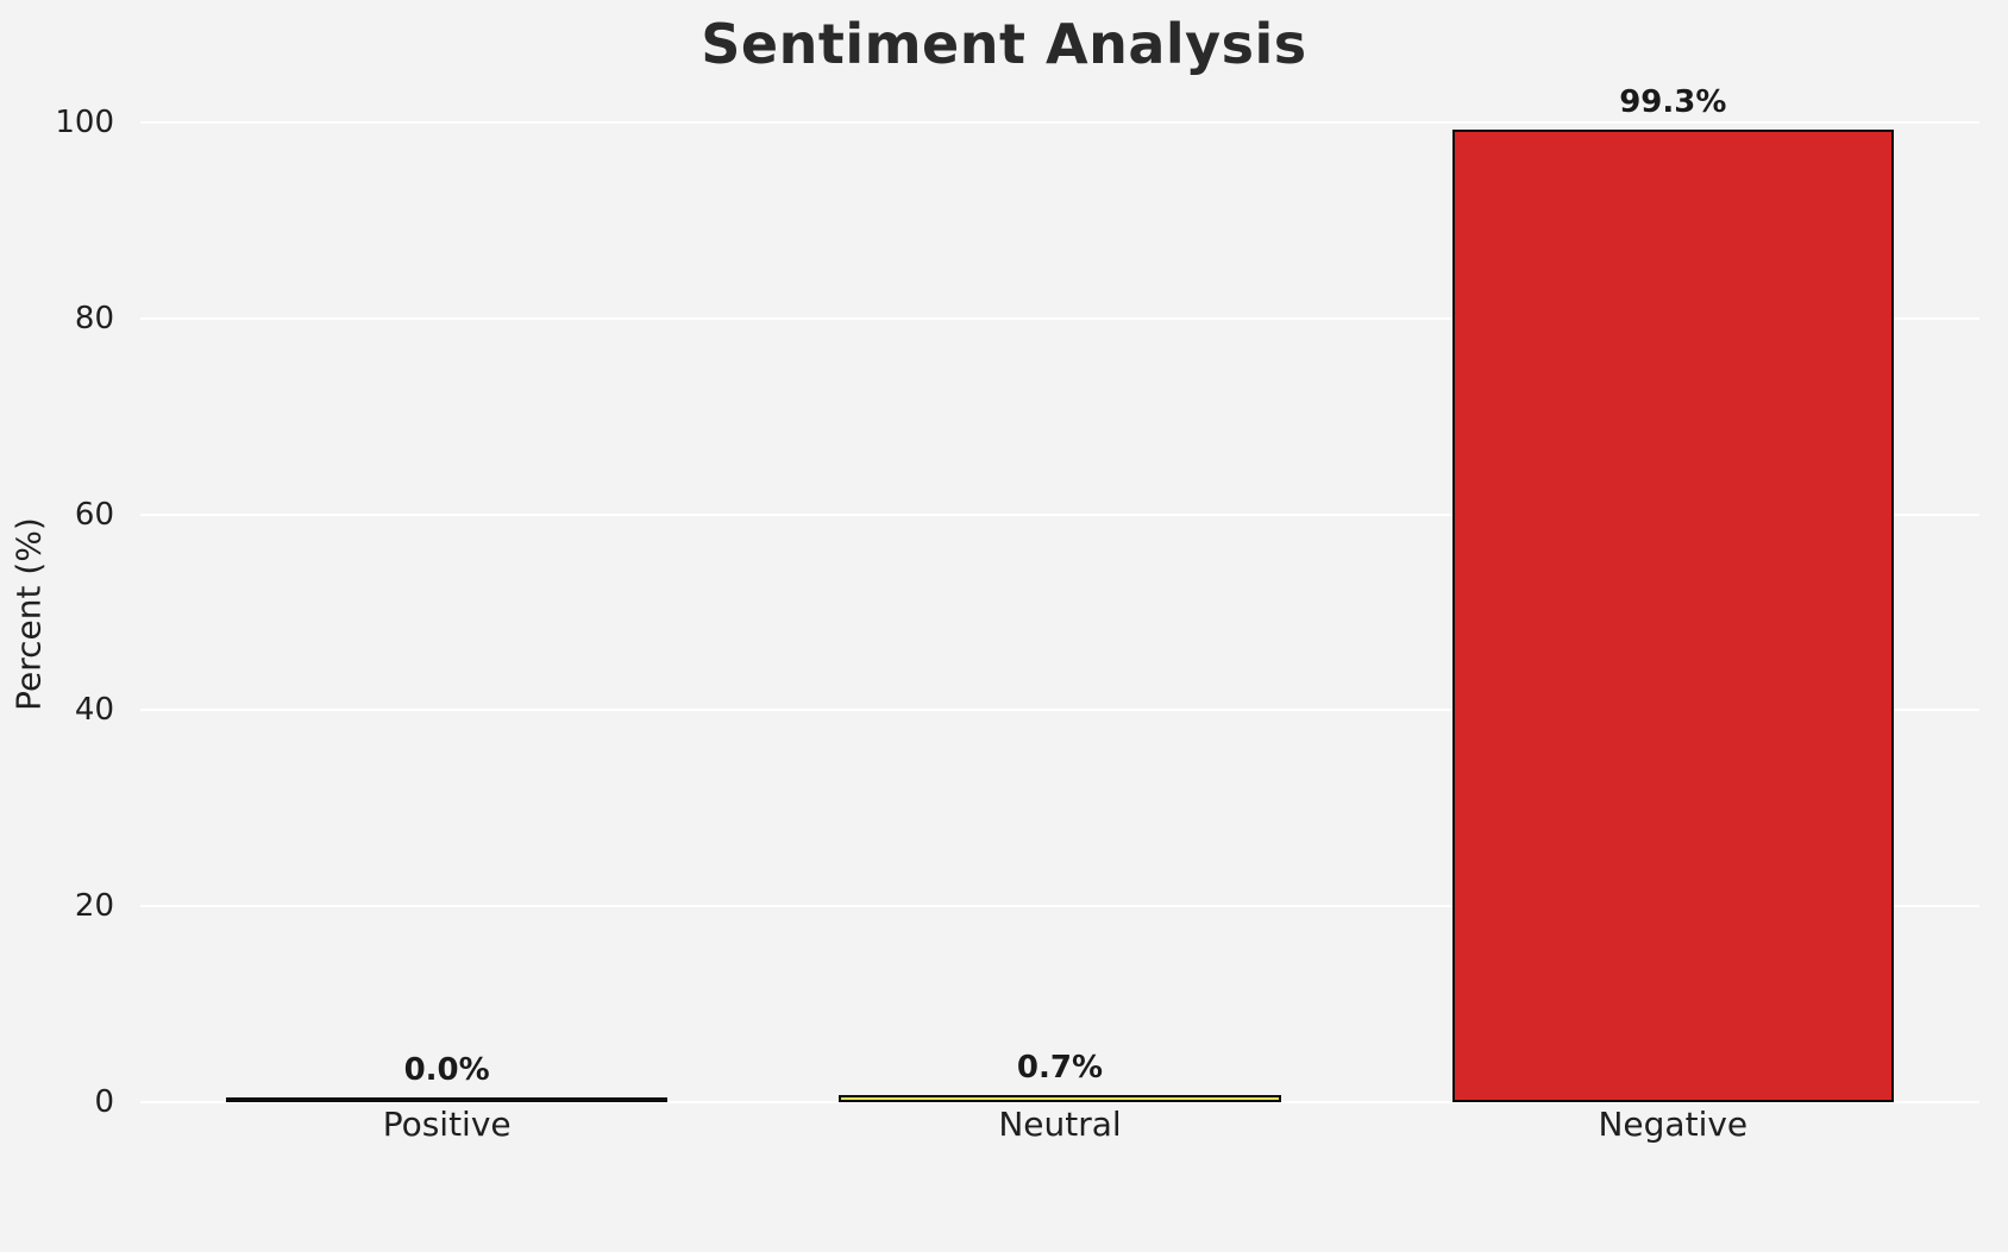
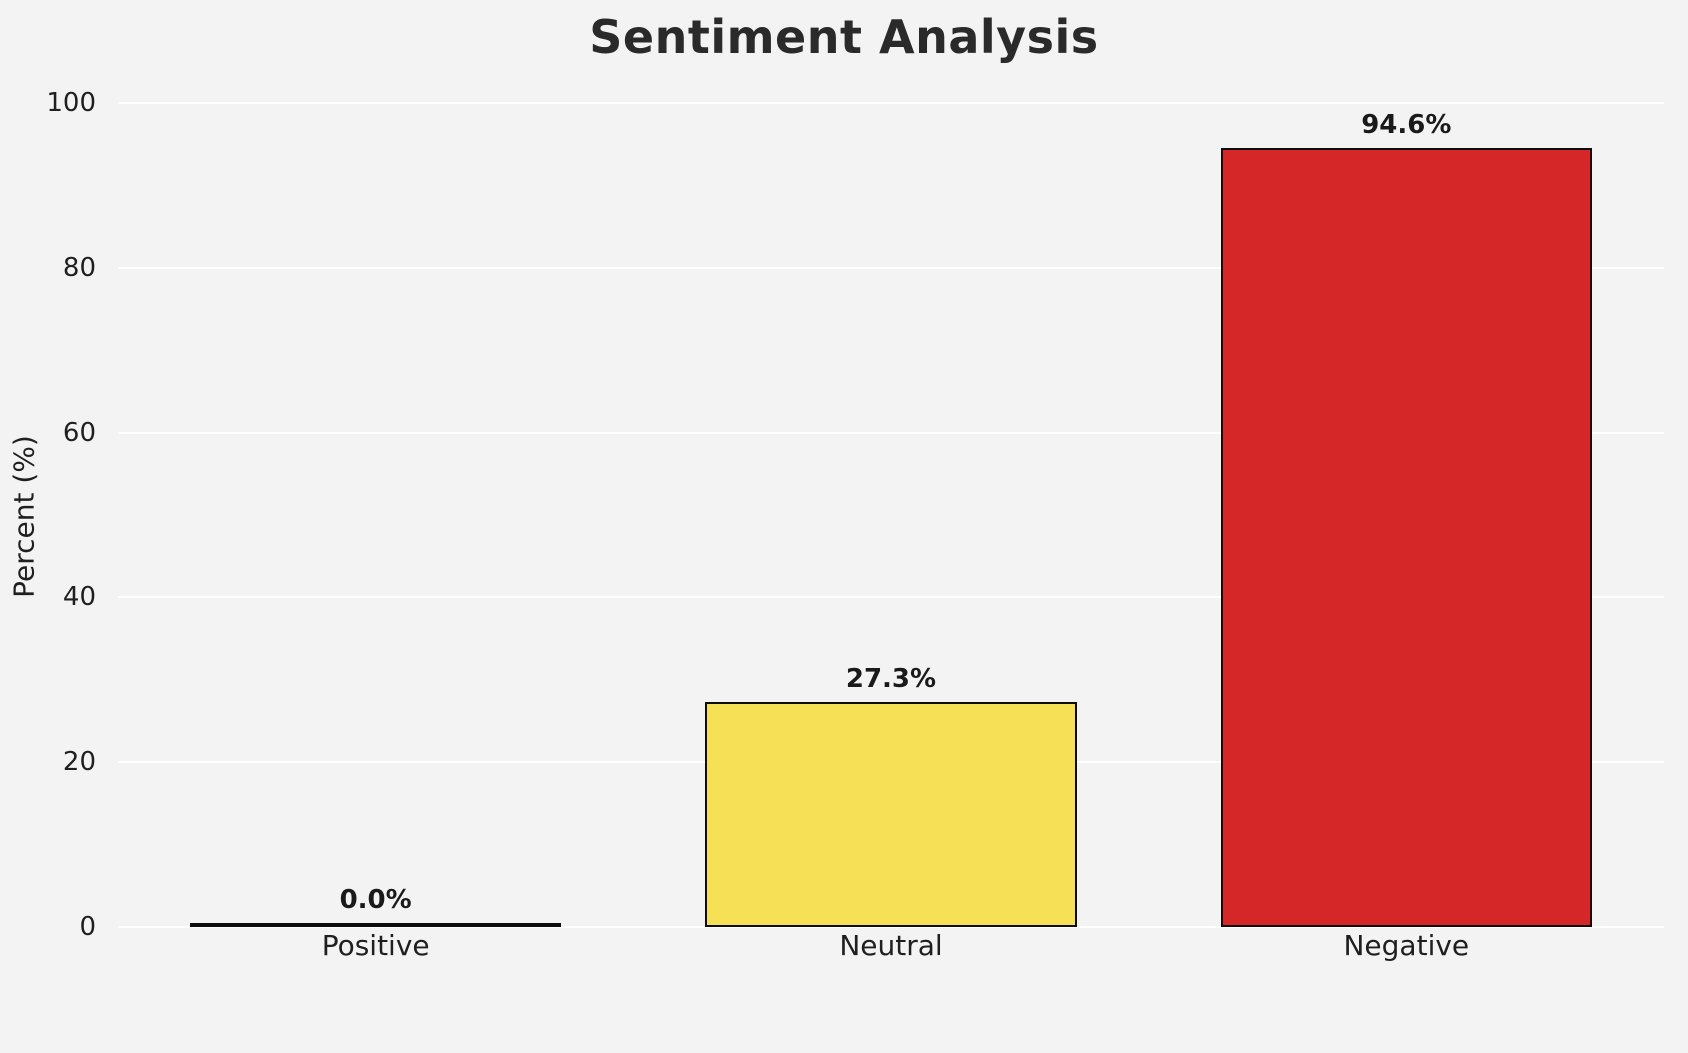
Neutral: 0.7% -> 27.3%
Negative: 99.3% -> 94.6%
